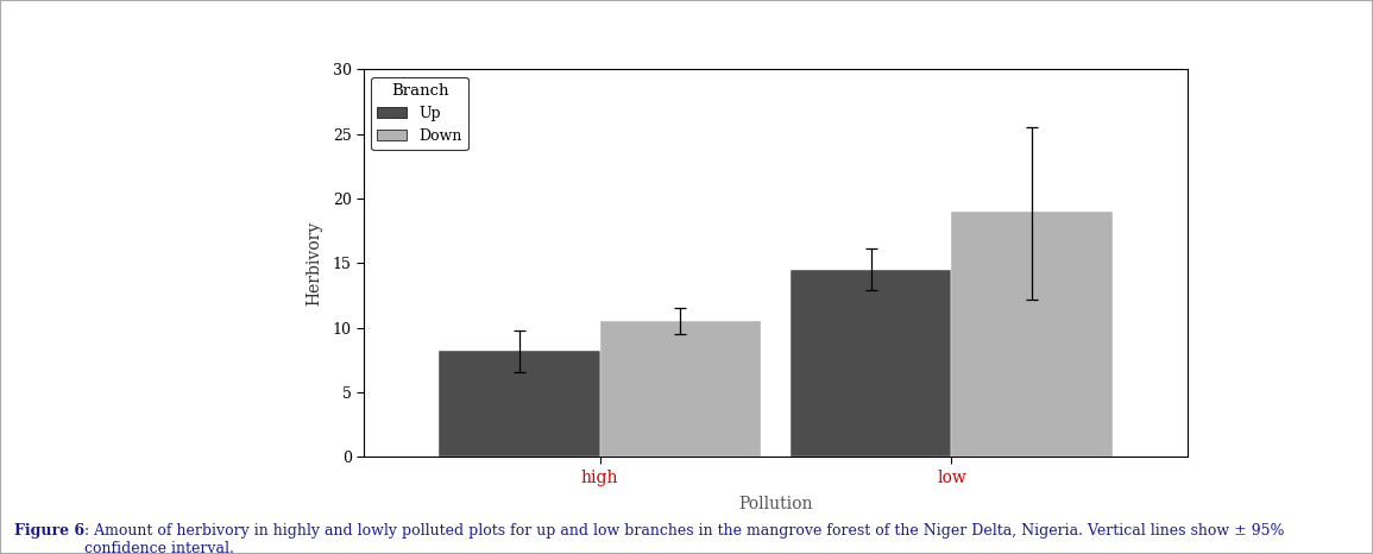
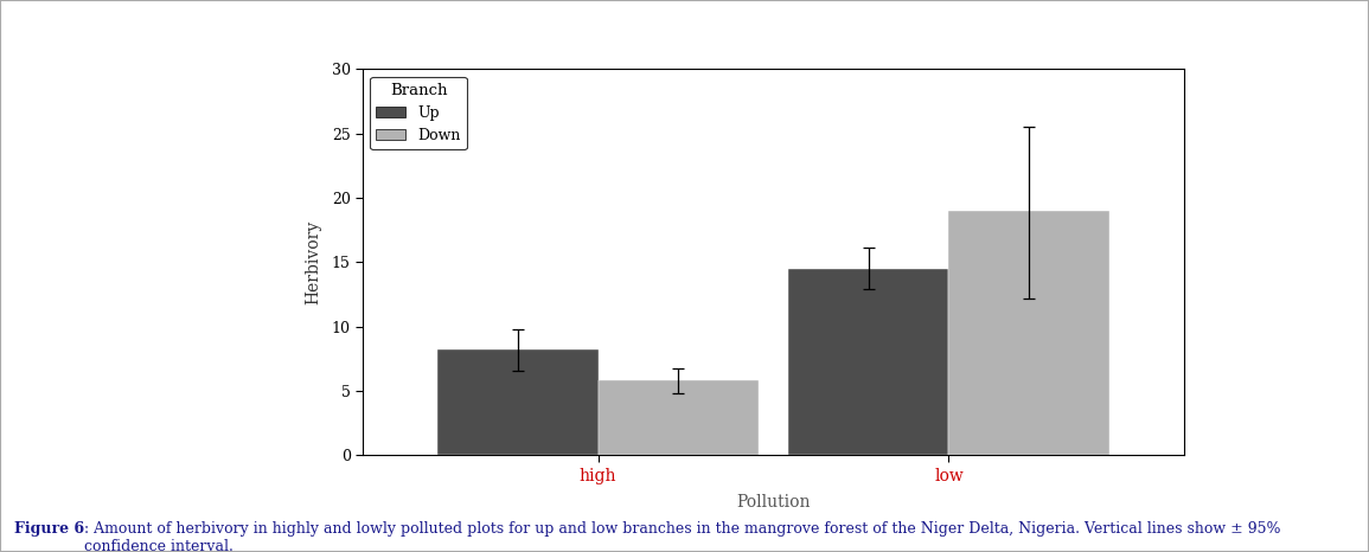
Down/high: 10.5 -> 5.8
